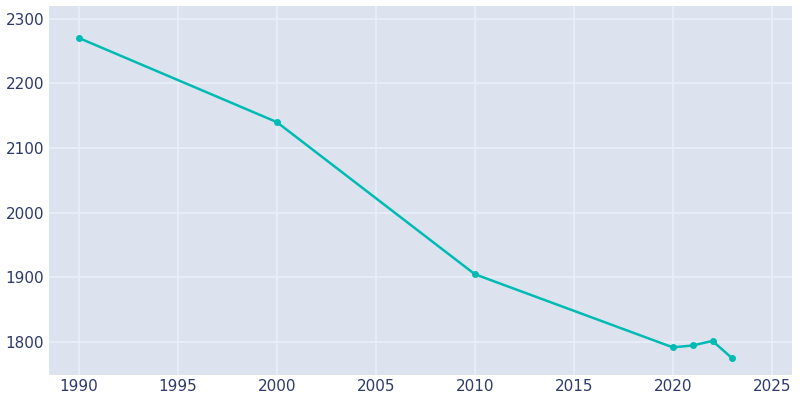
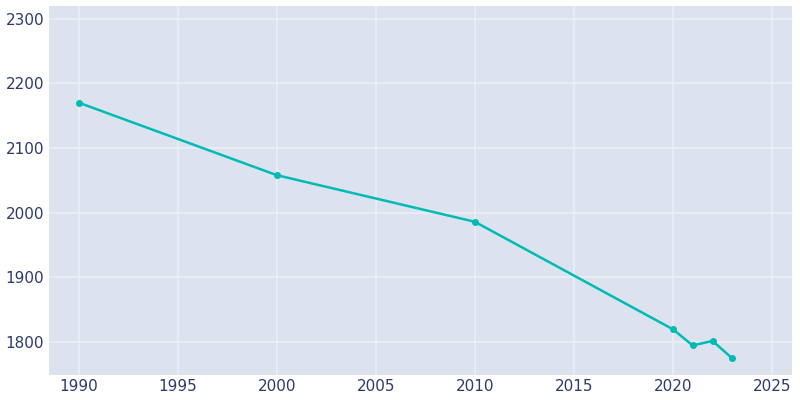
1990: 2270 -> 2170
2000: 2140 -> 2058
2010: 1905 -> 1986
2020: 1792 -> 1820
